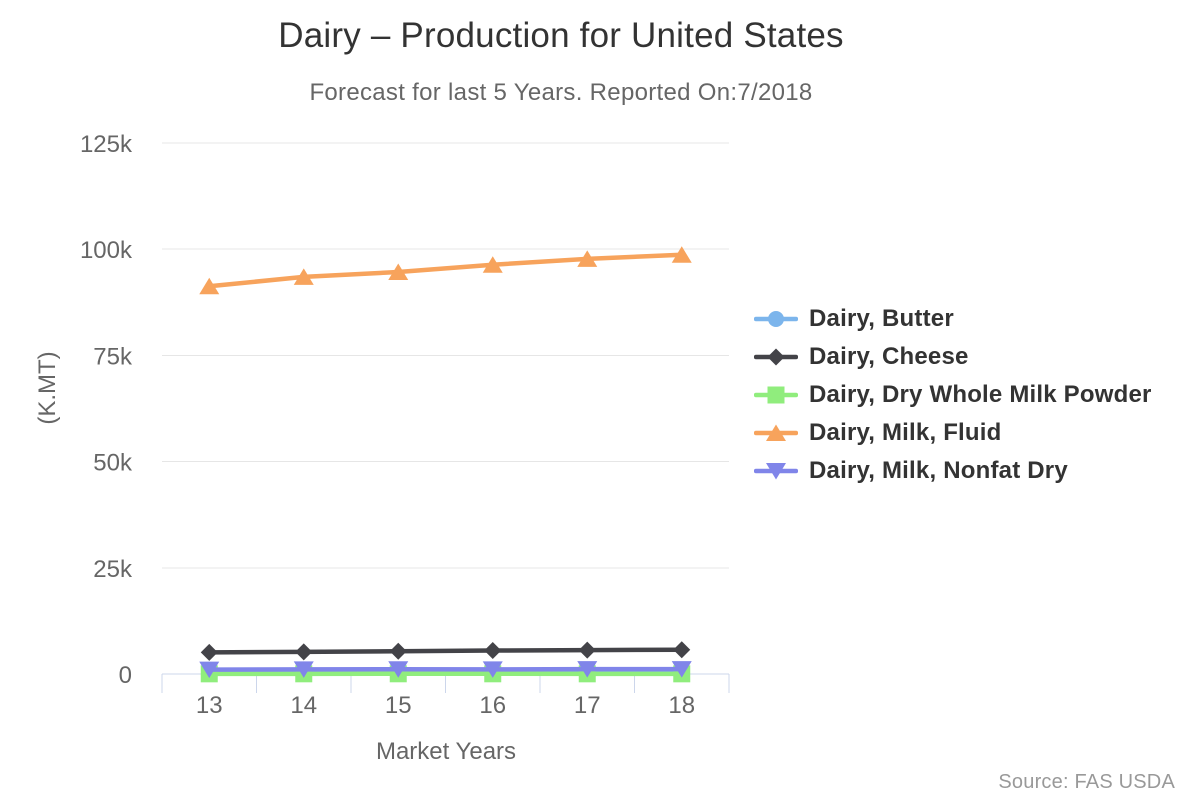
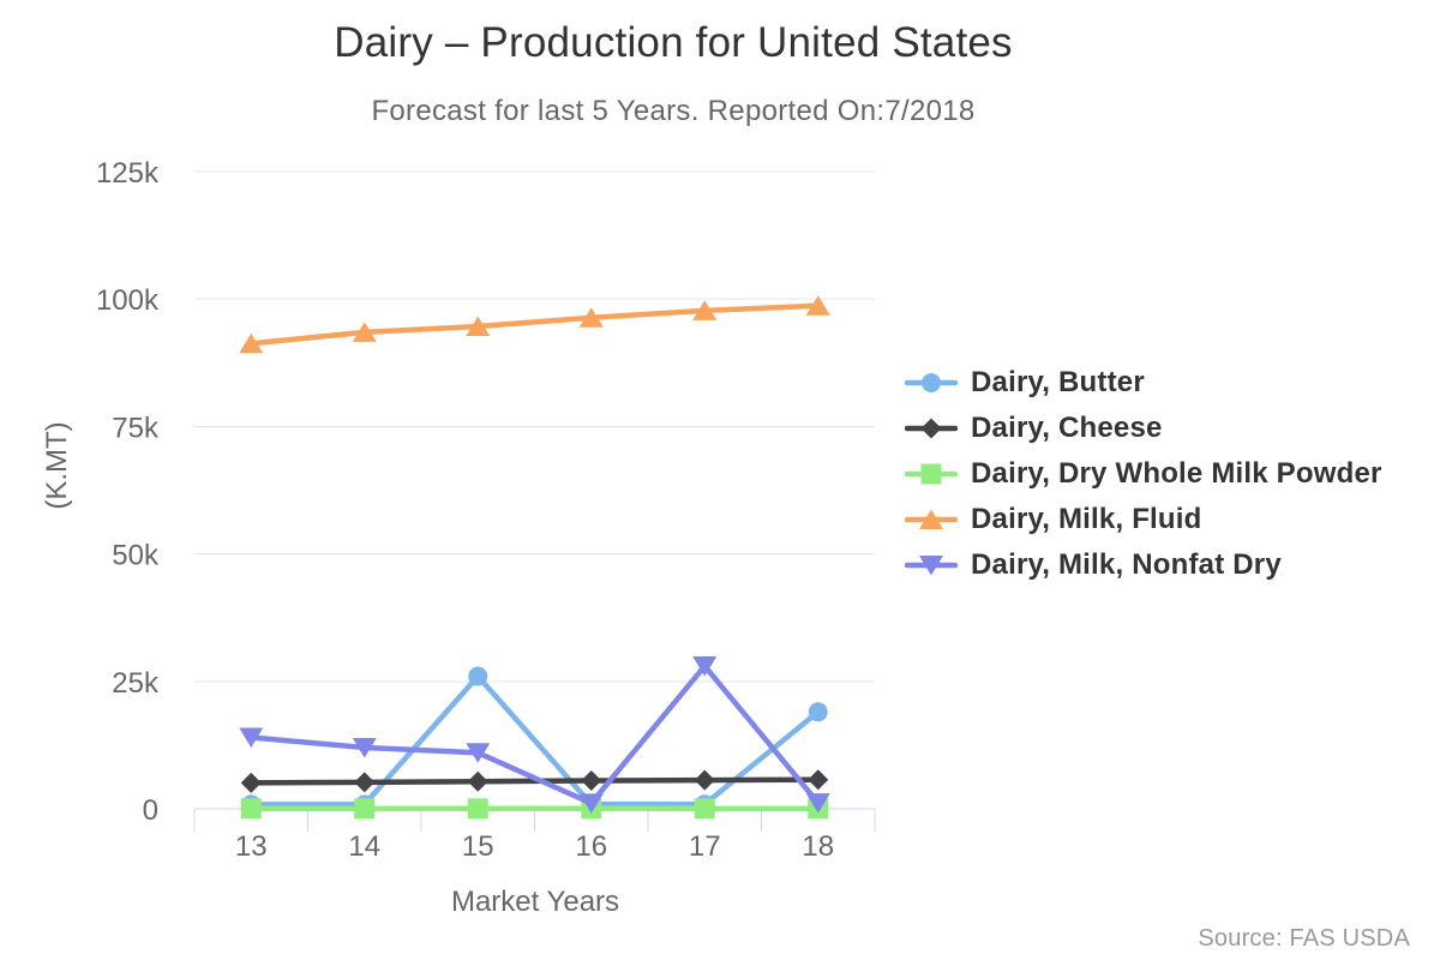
Dairy, Milk, Nonfat Dry/13: 1k -> 14k
Dairy, Milk, Nonfat Dry/14: 1k -> 12k
Dairy, Butter/15: 1k -> 26k
Dairy, Milk, Nonfat Dry/15: 1k -> 11k
Dairy, Milk, Nonfat Dry/17: 1k -> 28k
Dairy, Butter/18: 1k -> 19k
